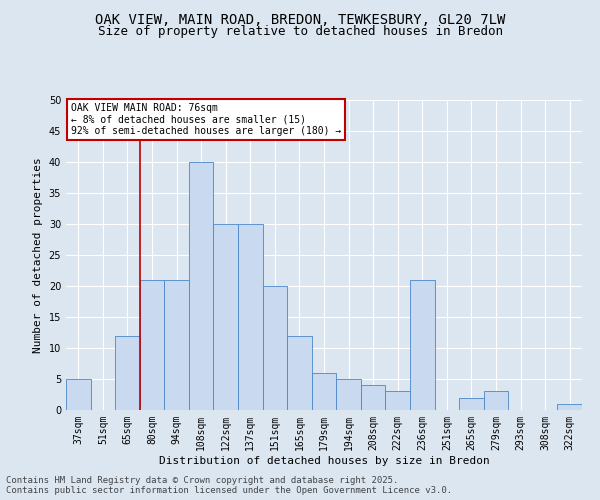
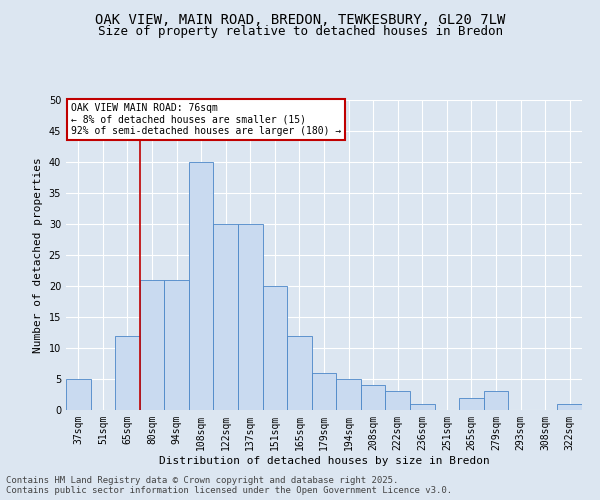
236sqm: 21 -> 1
